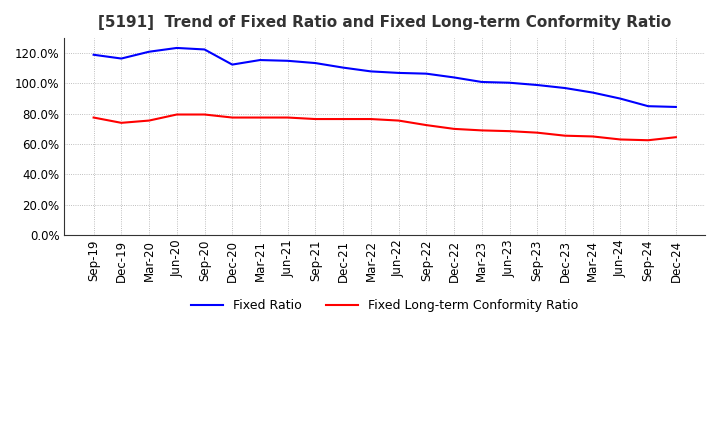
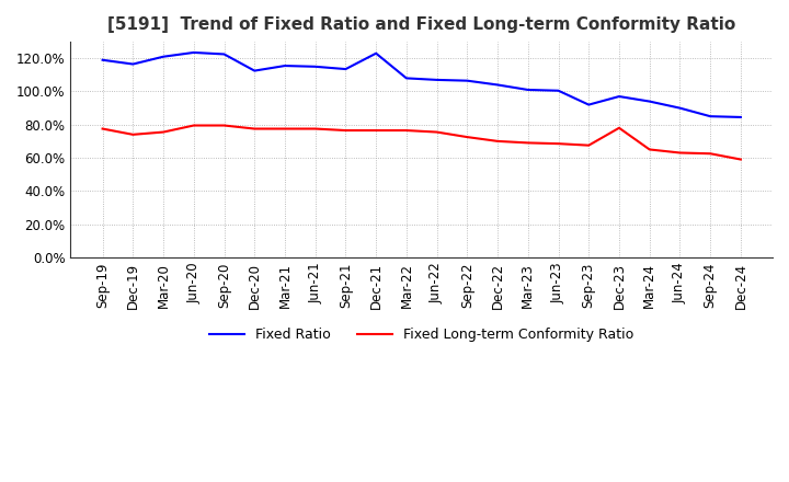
Fixed Ratio/Dec-21: 110% -> 123%
Fixed Ratio/Sep-23: 99% -> 92%
Fixed Long-term Conformity Ratio/Dec-23: 66% -> 78%
Fixed Long-term Conformity Ratio/Dec-24: 64% -> 59%
